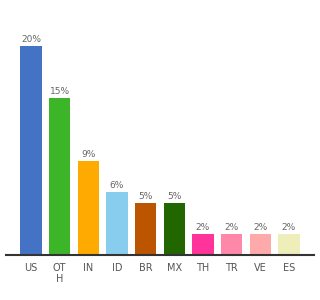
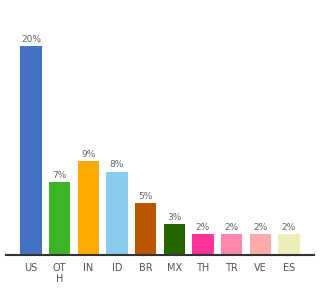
OT H: 15% -> 7%
ID: 6% -> 8%
MX: 5% -> 3%
